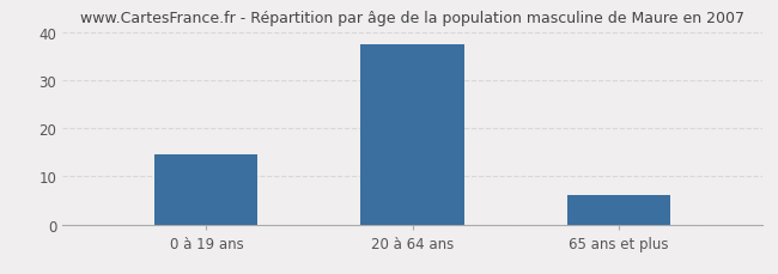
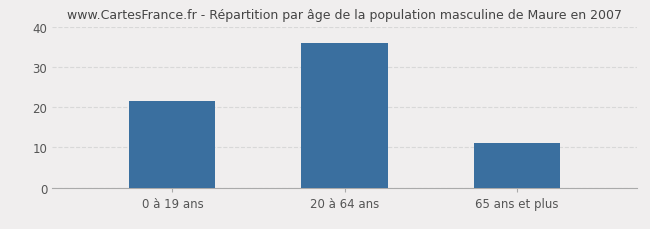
0 à 19 ans: 14.5 -> 21.5
20 à 64 ans: 37.5 -> 36.0
65 ans et plus: 6.0 -> 11.0
